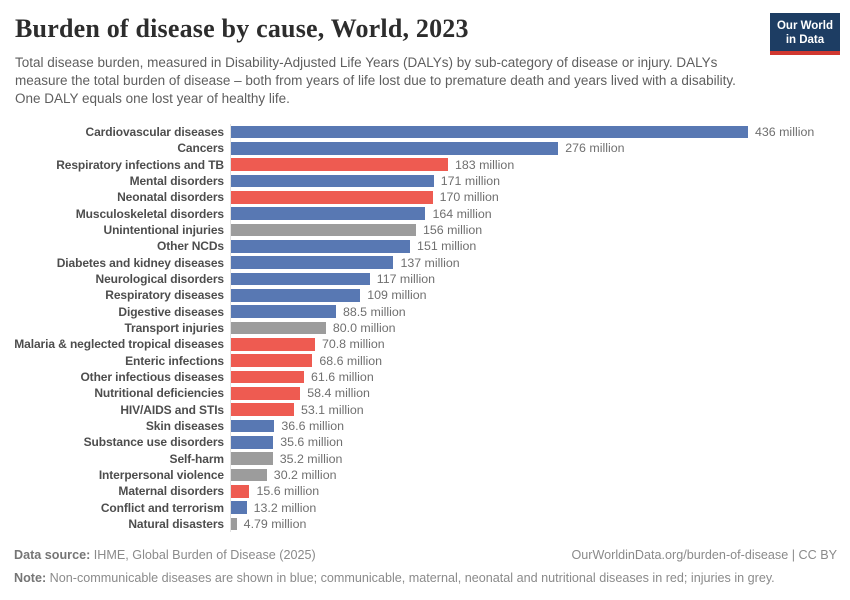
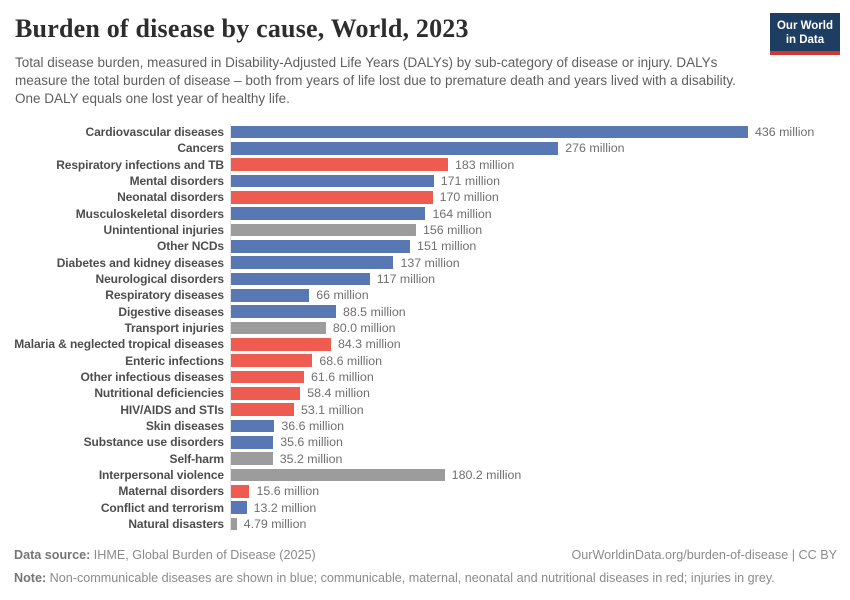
Respiratory diseases: 109 -> 66
Malaria & neglected tropical diseases: 70.8 -> 84.3
Interpersonal violence: 30.2 -> 180.2
